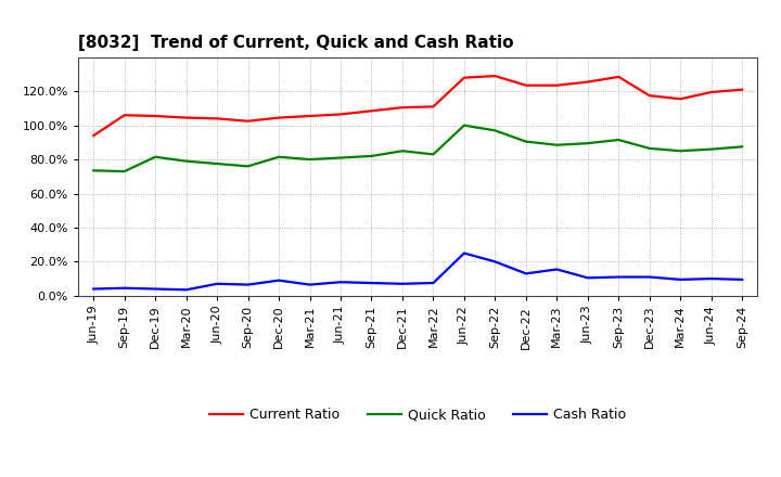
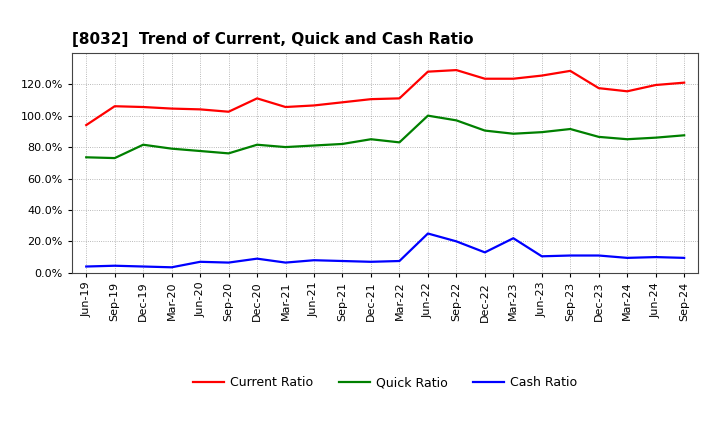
Current Ratio/Dec-20: 104% -> 111%
Cash Ratio/Mar-23: 15% -> 22%
